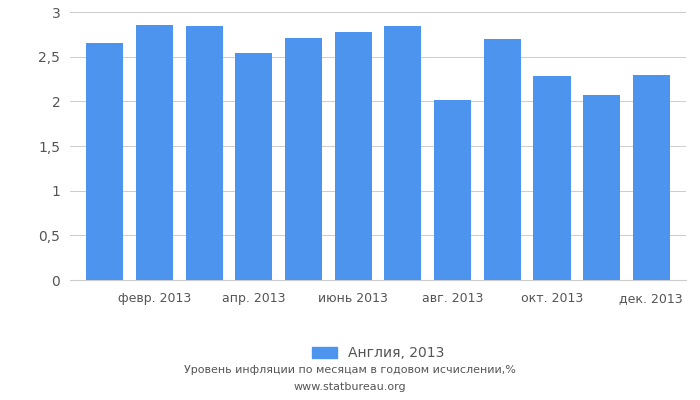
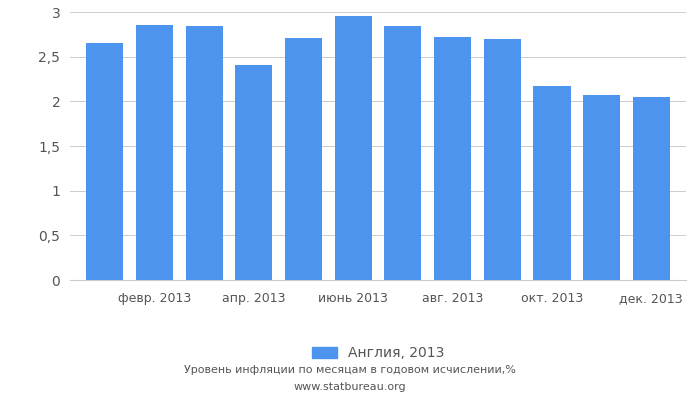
апр. 2013: 2,54 -> 2,41
июнь 2013: 2,78 -> 2,96
авг. 2013: 2,02 -> 2,72
окт. 2013: 2,28 -> 2,17
дек. 2013: 2,30 -> 2,05
